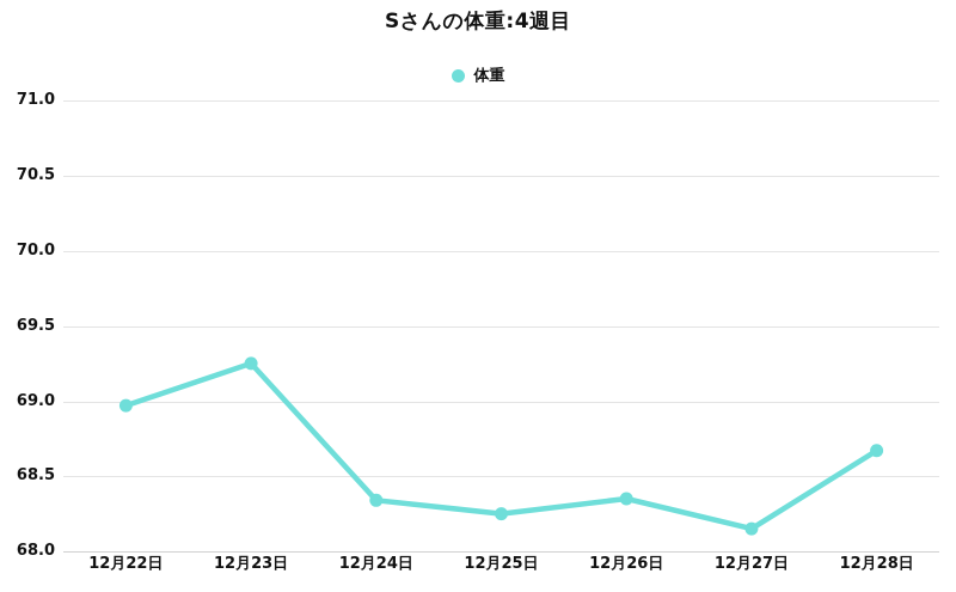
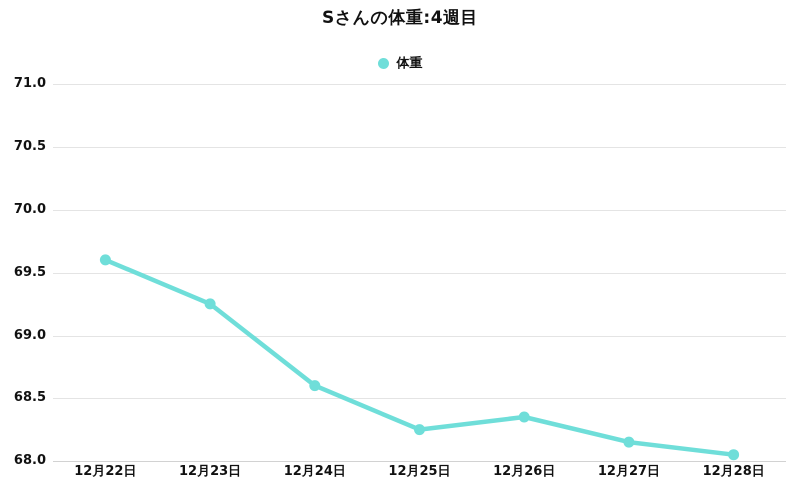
12月22日: 68.97 -> 69.60
12月24日: 68.34 -> 68.60
12月28日: 68.67 -> 68.05
